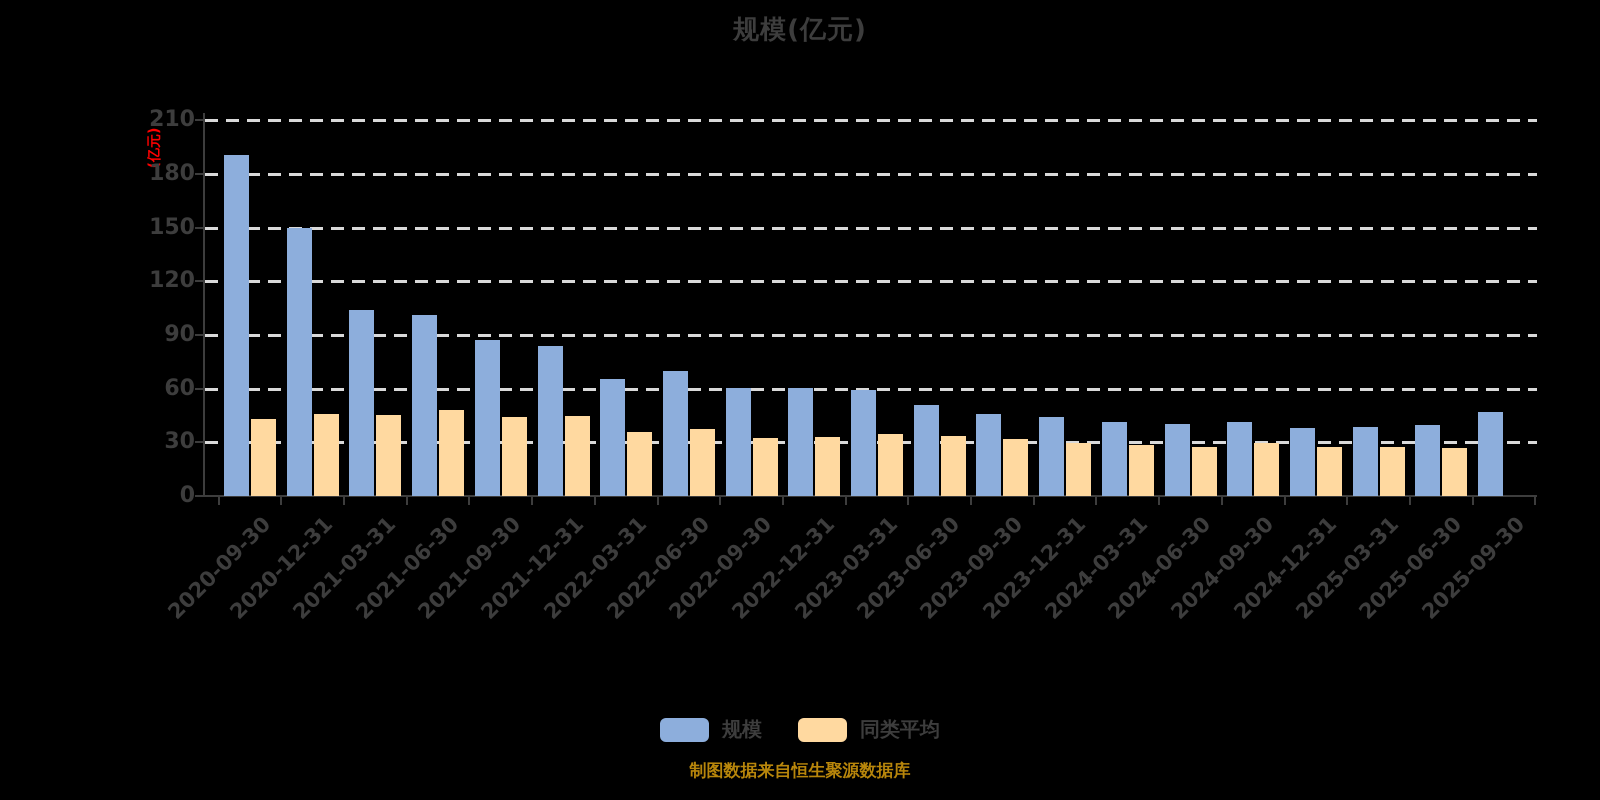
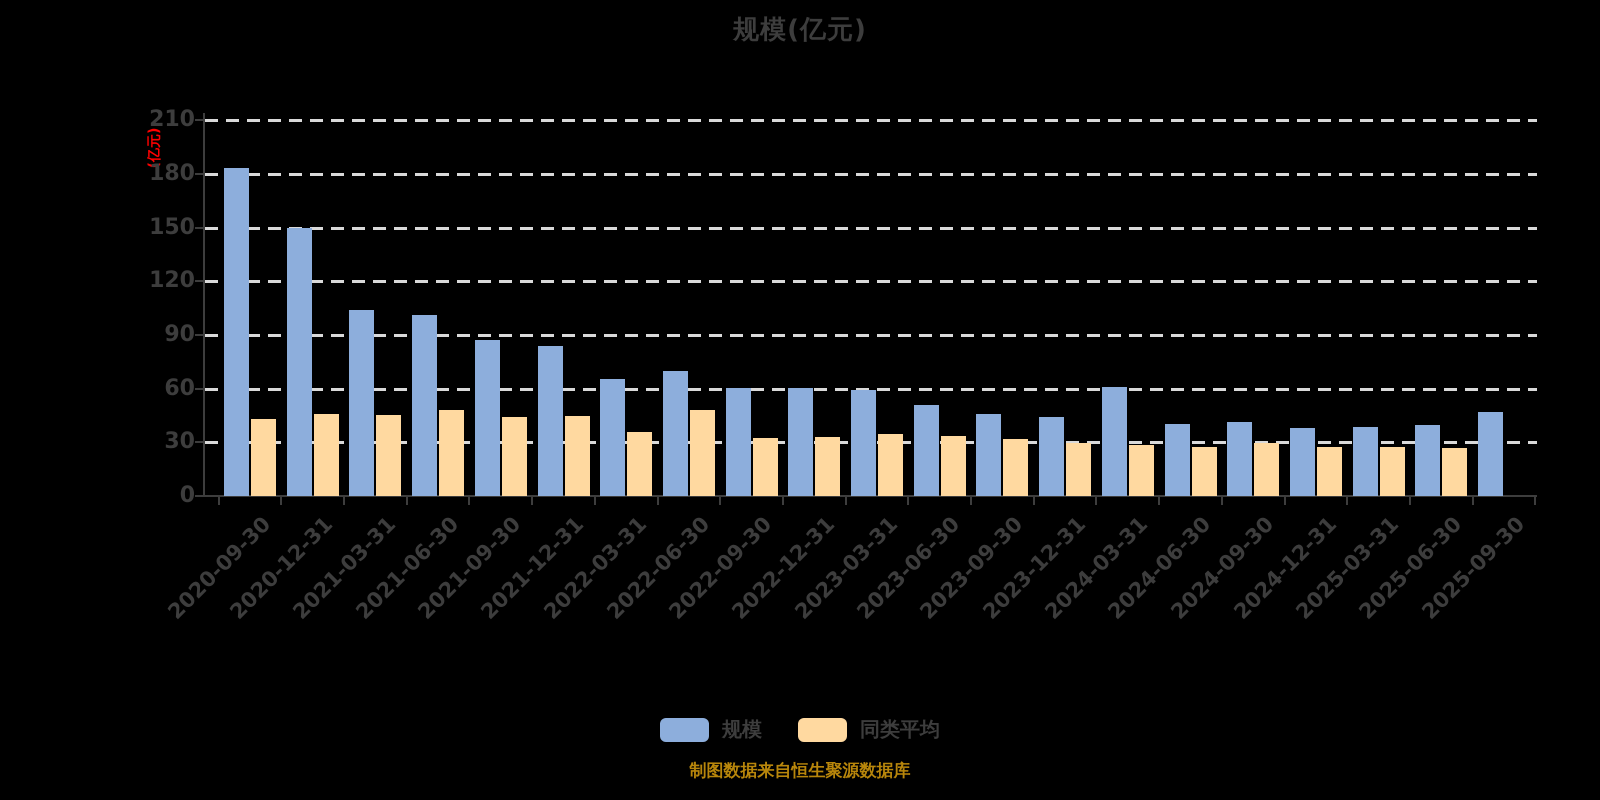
规模/2020-09-30: 190 -> 183
同类平均/2022-06-30: 37 -> 48
规模/2024-03-31: 41 -> 61
